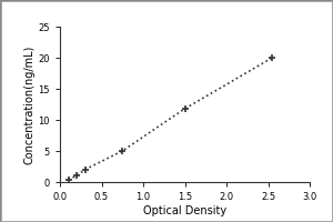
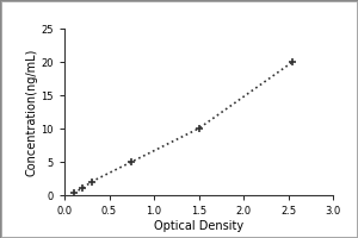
1.5: 11.8 -> 10.0
